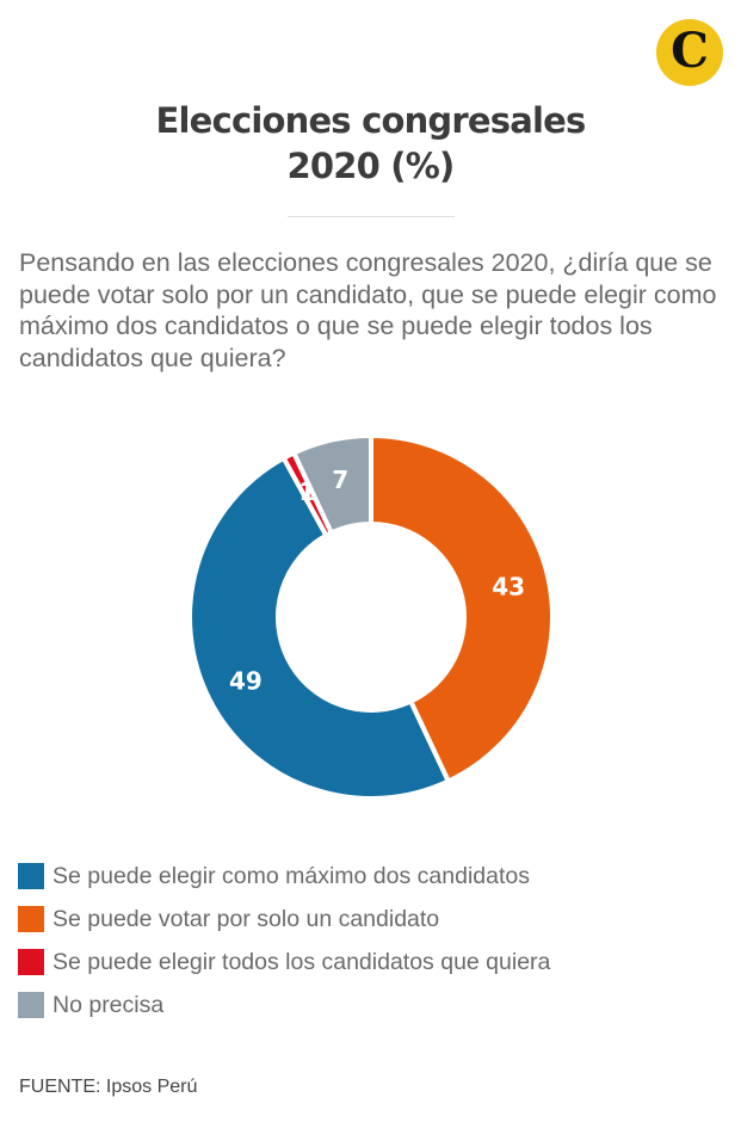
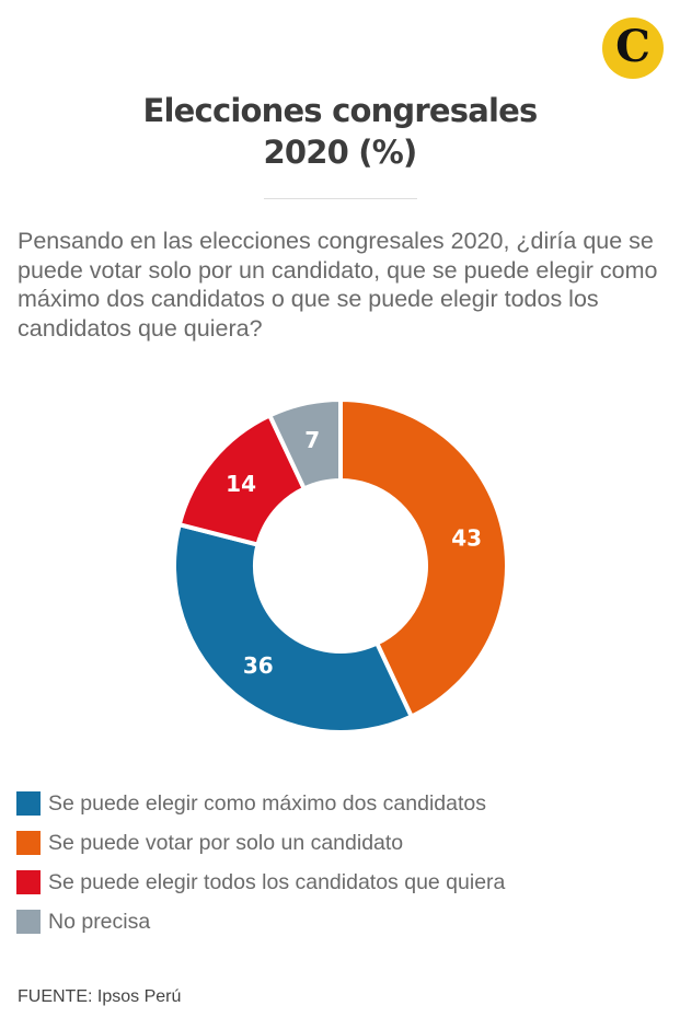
Se puede elegir como máximo dos candidatos: 49 -> 36
Se puede elegir todos los candidatos que quiera: 1 -> 14
